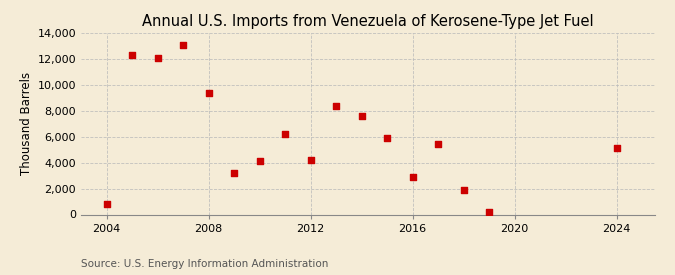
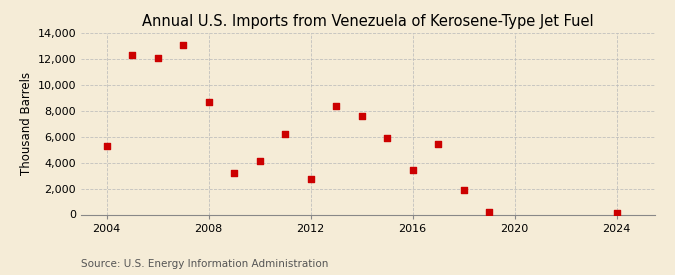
2004: 800 -> 5,300
2008: 9,400 -> 8,700
2012: 4,200 -> 2,700
2016: 2,900 -> 3,400
2024: 5,100 -> 100
